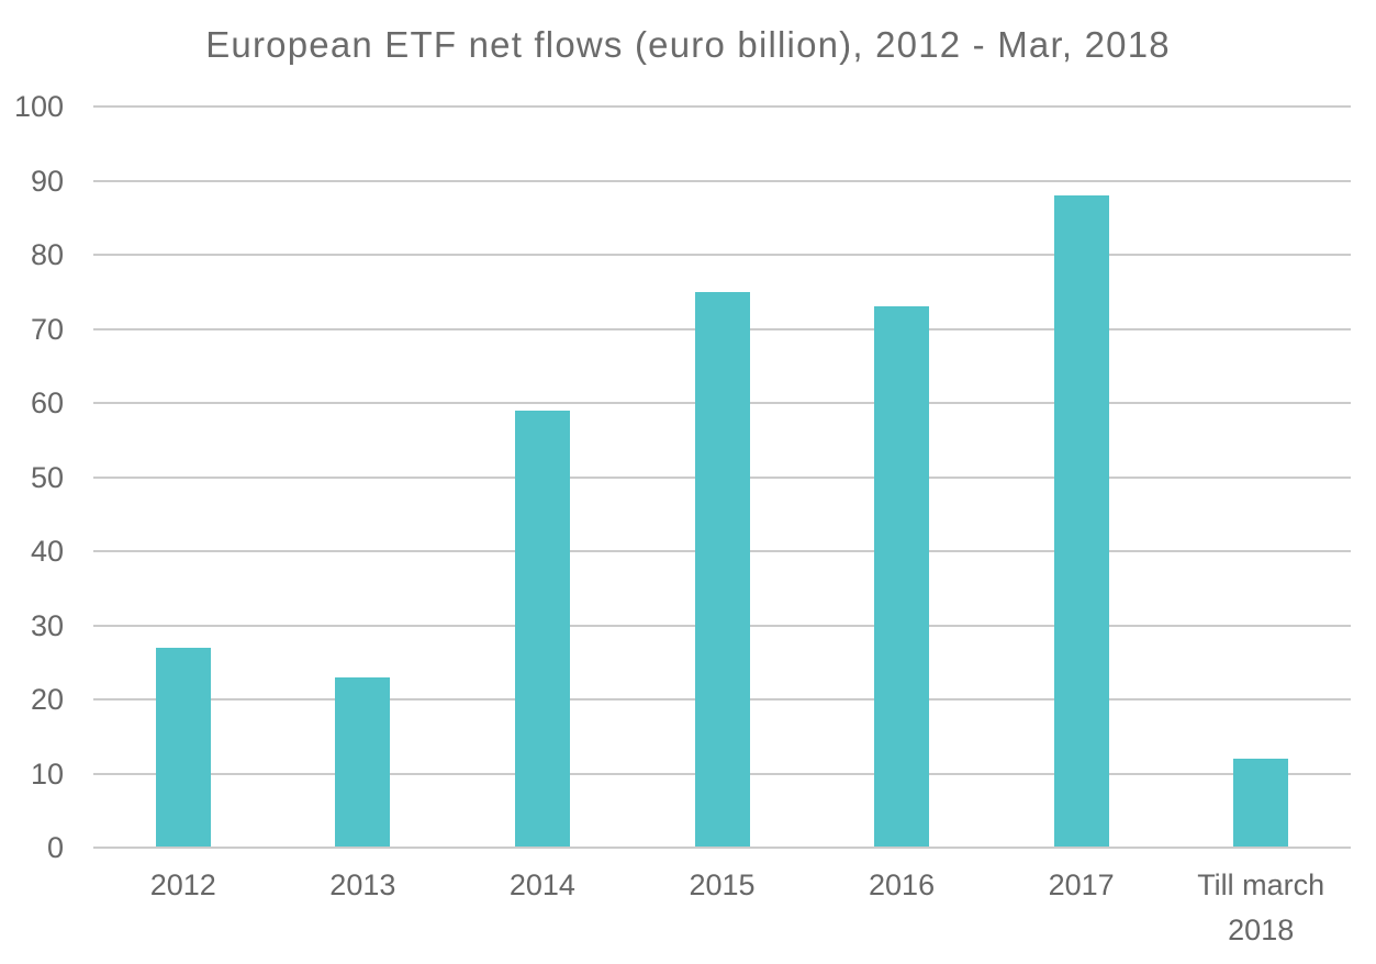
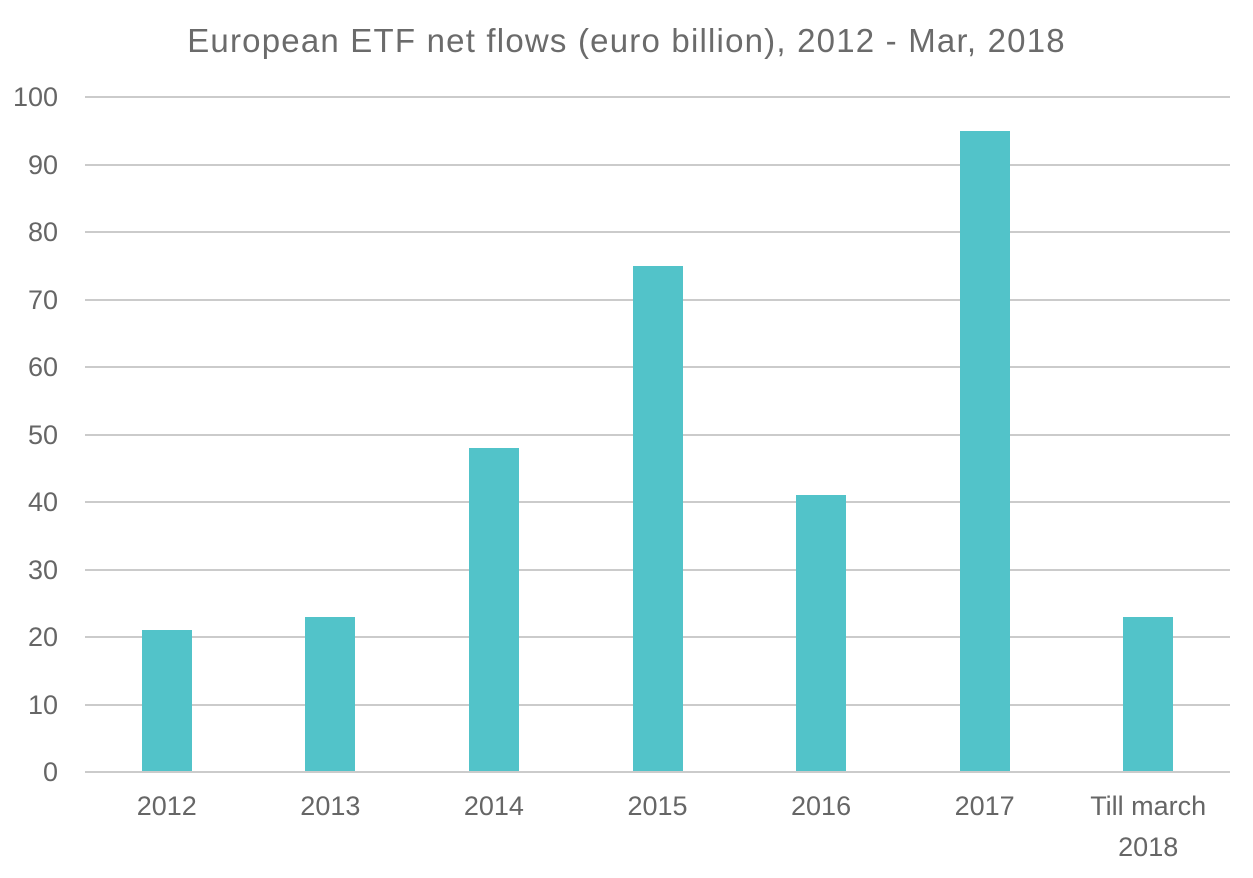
2012: 27 -> 21
2014: 59 -> 48
2016: 73 -> 41
2017: 88 -> 95
Till march 2018: 12 -> 23
